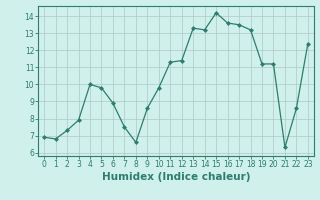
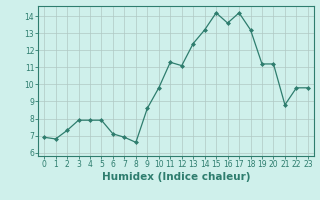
4: 10.0 -> 7.9
5: 9.8 -> 7.9
6: 8.9 -> 7.1
7: 7.5 -> 6.9
12: 11.4 -> 11.1
13: 13.3 -> 12.4
17: 13.5 -> 14.2
21: 6.3 -> 8.8
22: 8.6 -> 9.8
23: 12.4 -> 9.8
